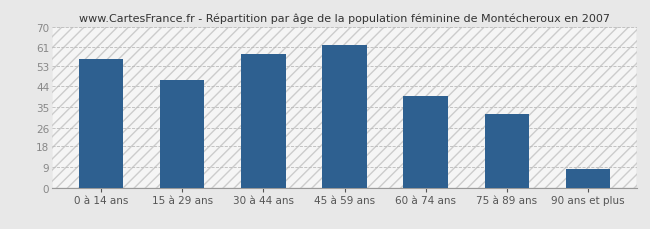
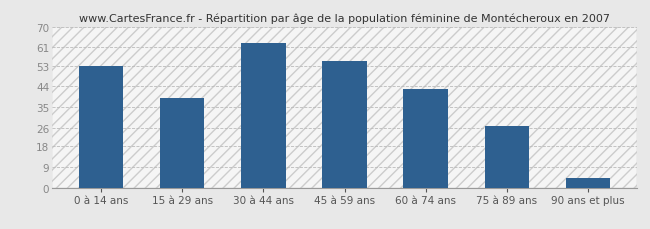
0 à 14 ans: 56 -> 53
15 à 29 ans: 47 -> 39
30 à 44 ans: 58 -> 63
45 à 59 ans: 62 -> 55
60 à 74 ans: 40 -> 43
75 à 89 ans: 32 -> 27
90 ans et plus: 8 -> 4
